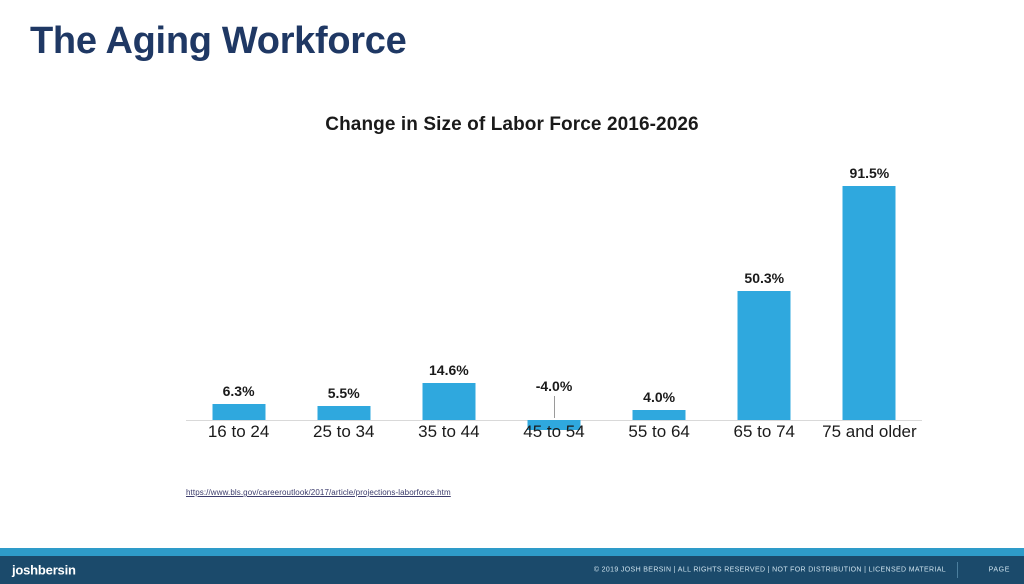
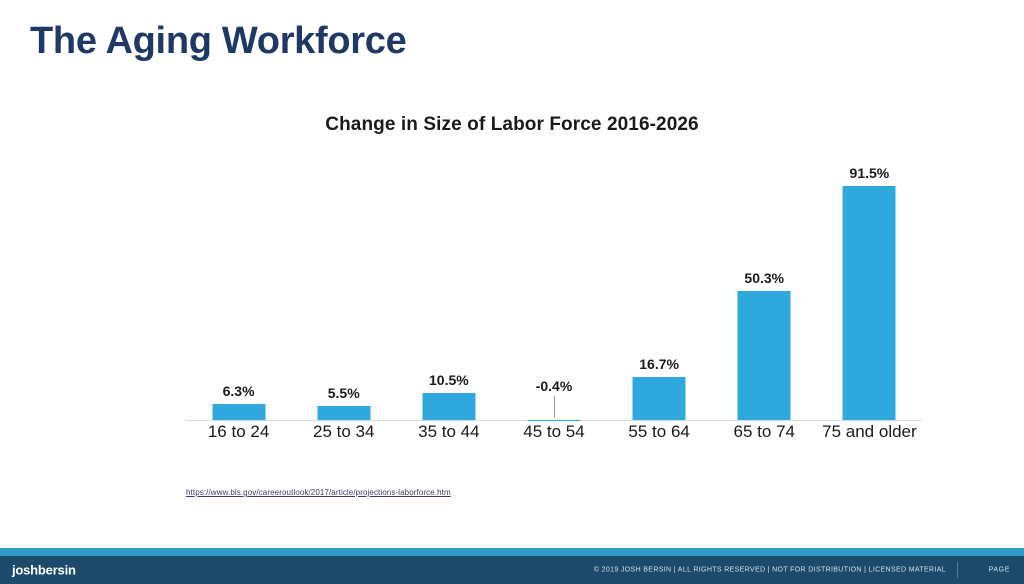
35 to 44: 14.6% -> 10.5%
45 to 54: -4.0% -> -0.4%
55 to 64: 4.0% -> 16.7%
